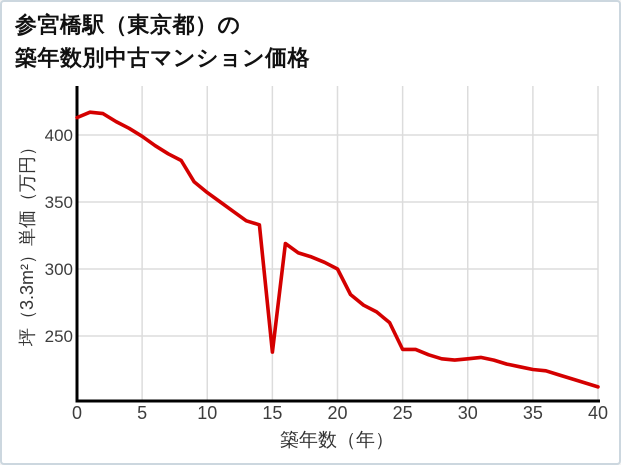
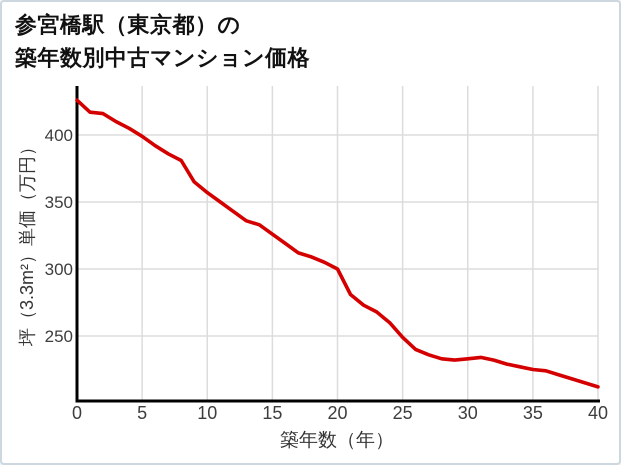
0: 413 -> 426
15: 238 -> 326
25: 240 -> 249
